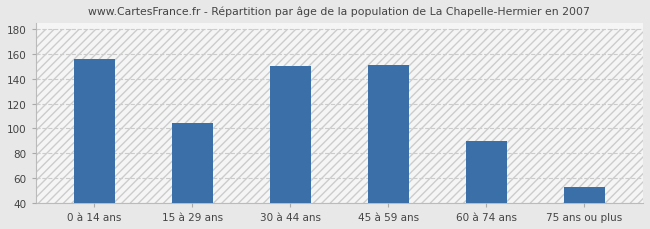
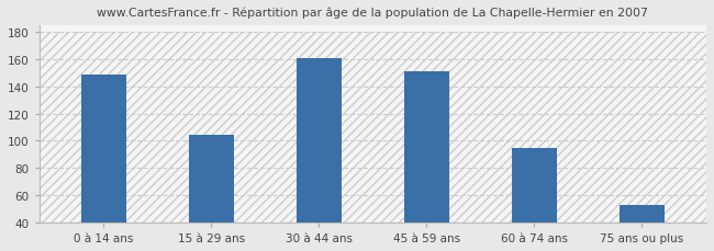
0 à 14 ans: 156 -> 149
30 à 44 ans: 150 -> 161
60 à 74 ans: 90 -> 95
